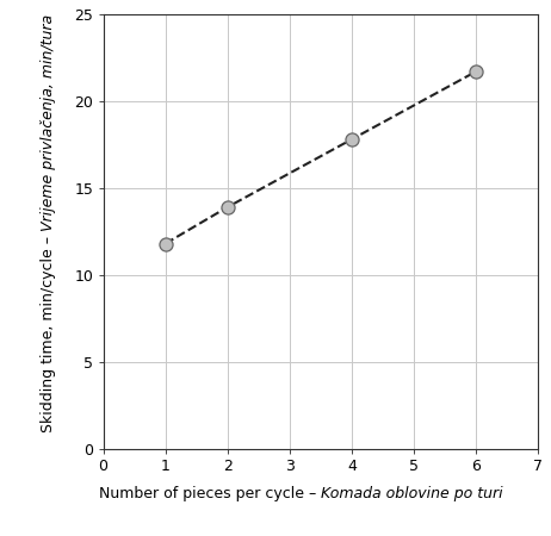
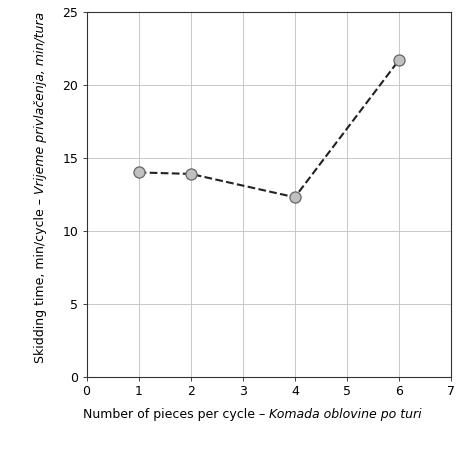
1: 11.8 -> 14.0
4: 17.8 -> 12.3
